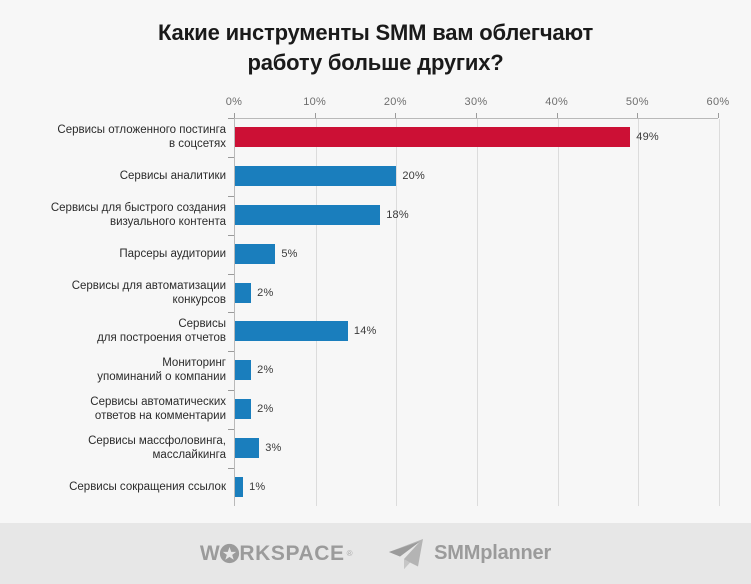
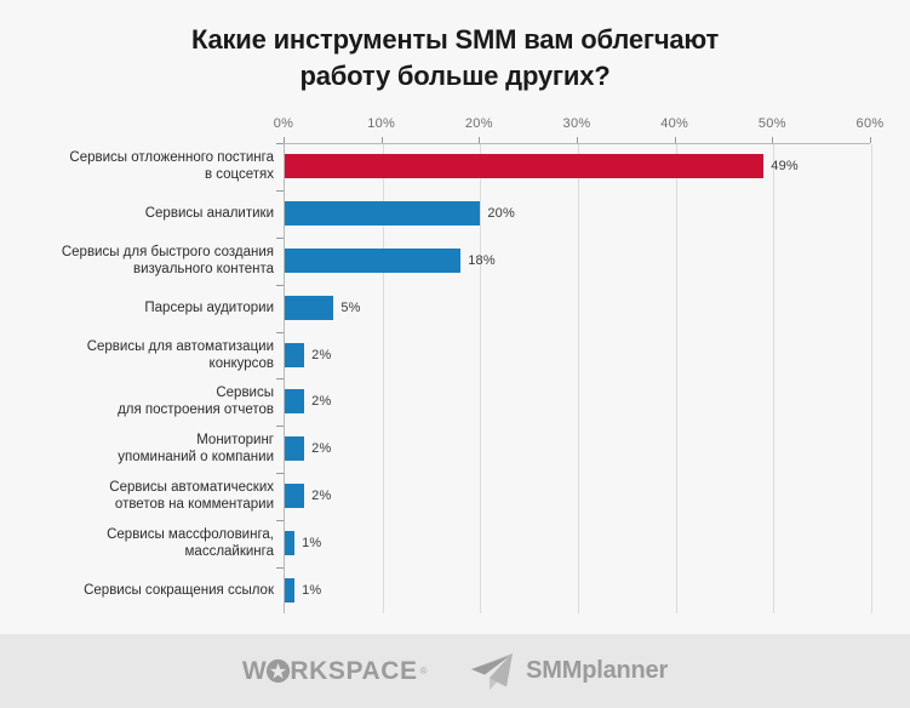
Сервисы для построения отчетов: 14% -> 2%
Сервисы массфоловинга, масслайкинга: 3% -> 1%
